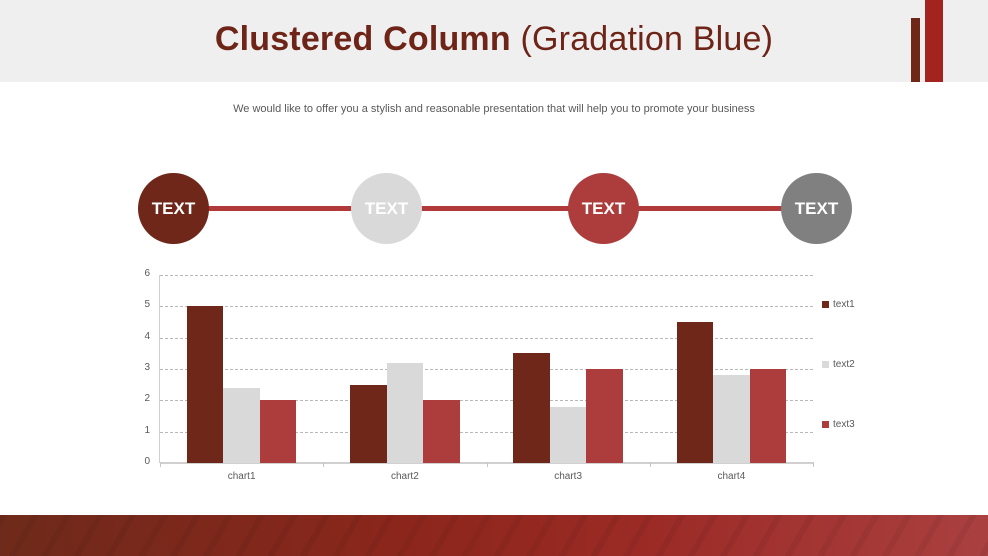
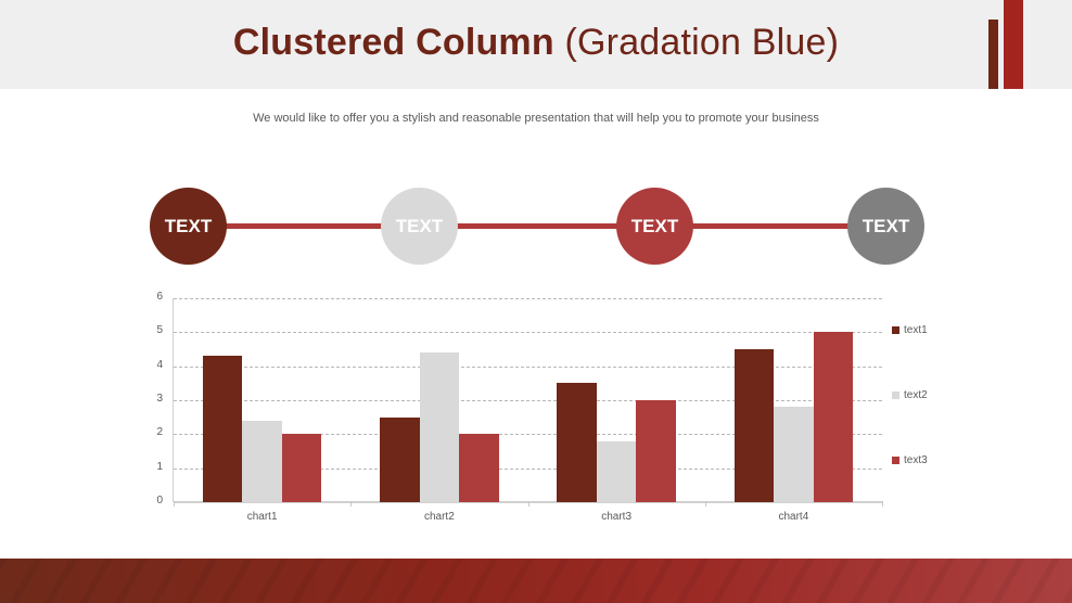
text1/chart1: 5.0 -> 4.3
text2/chart2: 3.2 -> 4.4
text3/chart4: 3 -> 5
